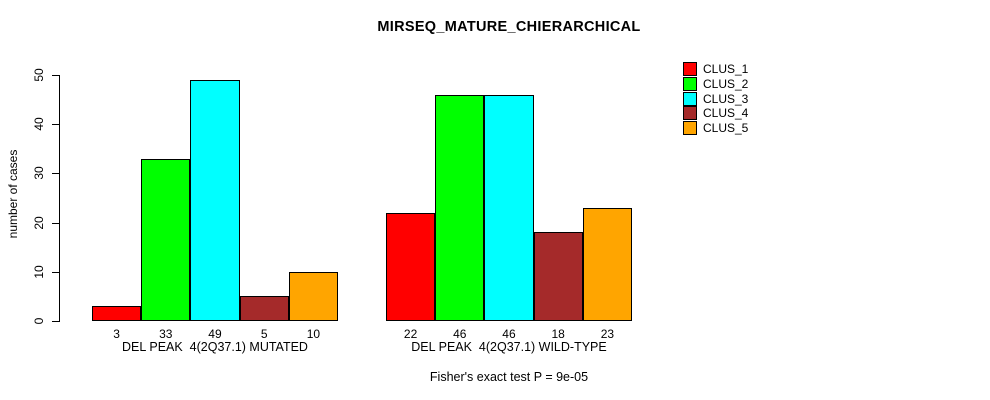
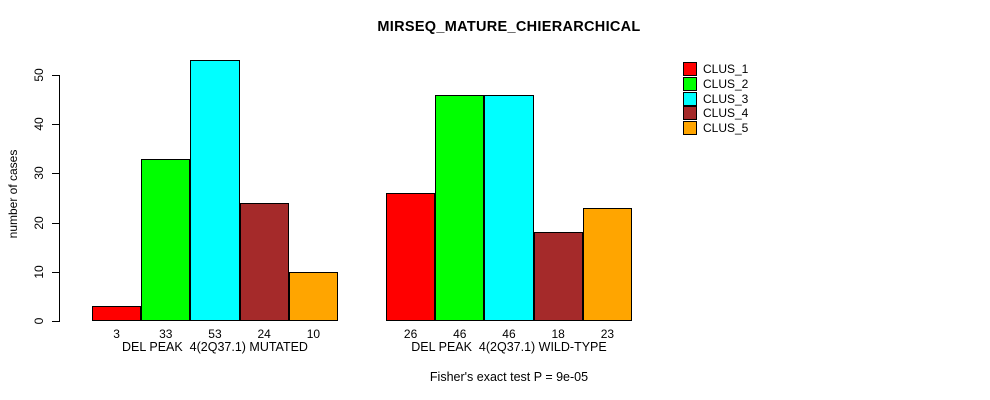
CLUS_3/DEL PEAK 4(2Q37.1) MUTATED: 49 -> 53
CLUS_4/DEL PEAK 4(2Q37.1) MUTATED: 5 -> 24
CLUS_1/DEL PEAK 4(2Q37.1) WILD-TYPE: 22 -> 26
